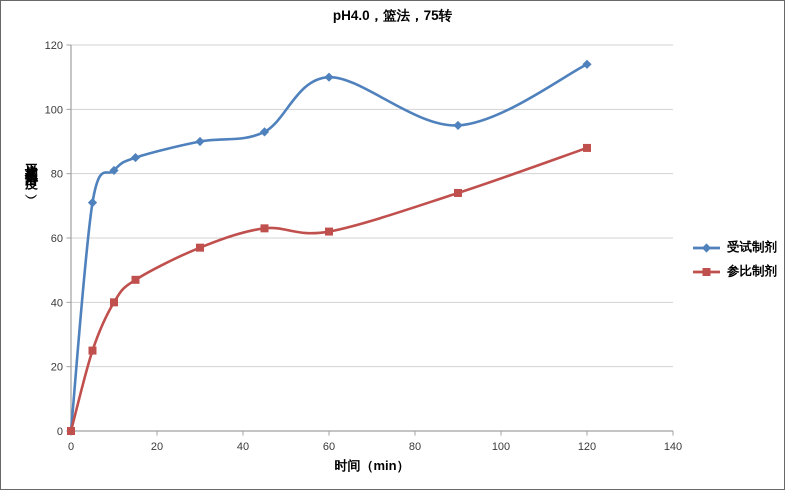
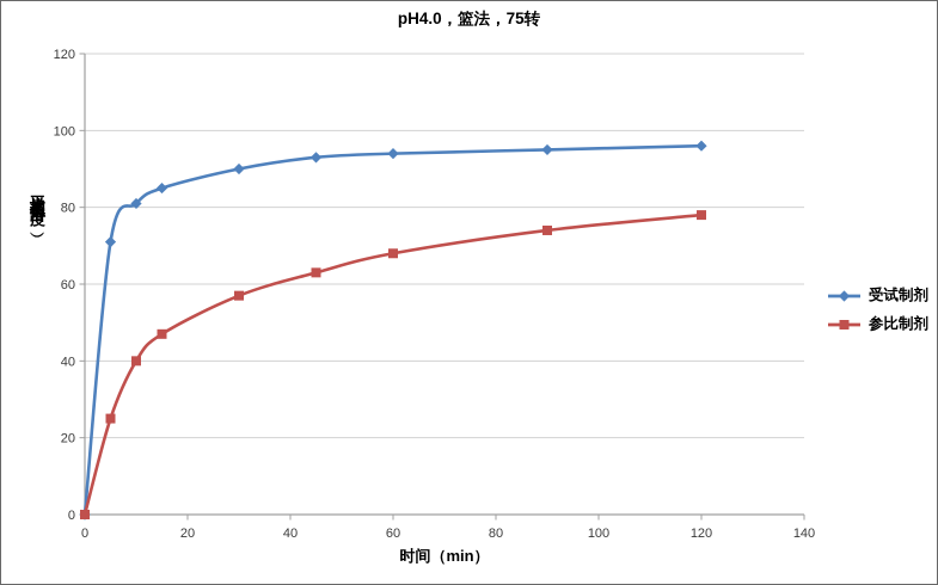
受试制剂/60: 110 -> 94
参比制剂/60: 62 -> 68
受试制剂/120: 114 -> 96
参比制剂/120: 88 -> 78
